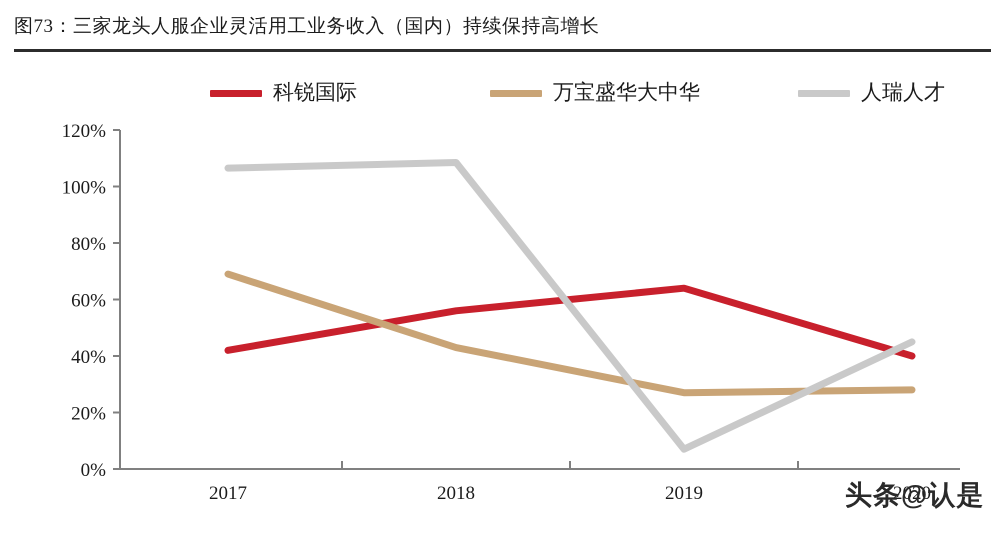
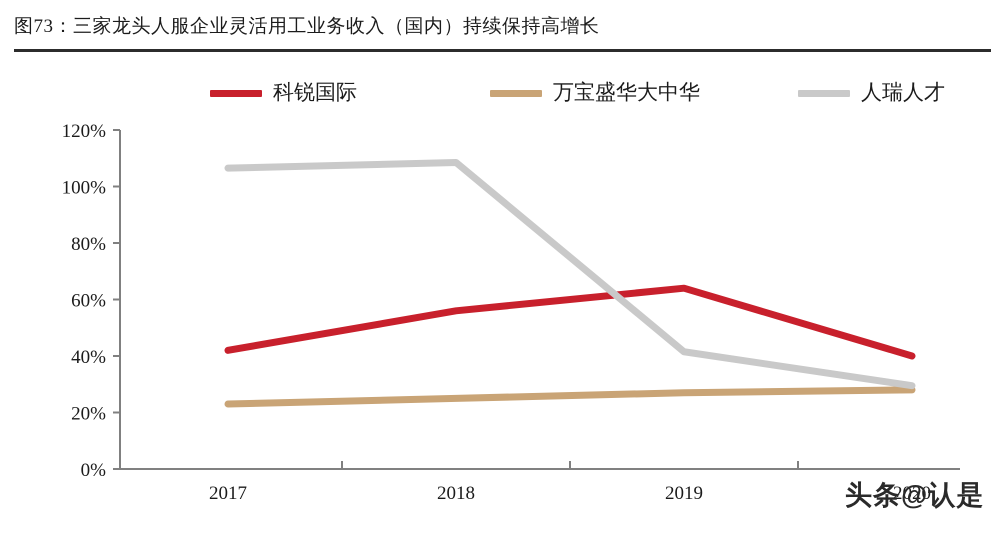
万宝盛华大中华/2017: 69% -> 23%
万宝盛华大中华/2018: 43% -> 25%
人瑞人才/2019: 7% -> 42%
人瑞人才/2020: 45% -> 30%
